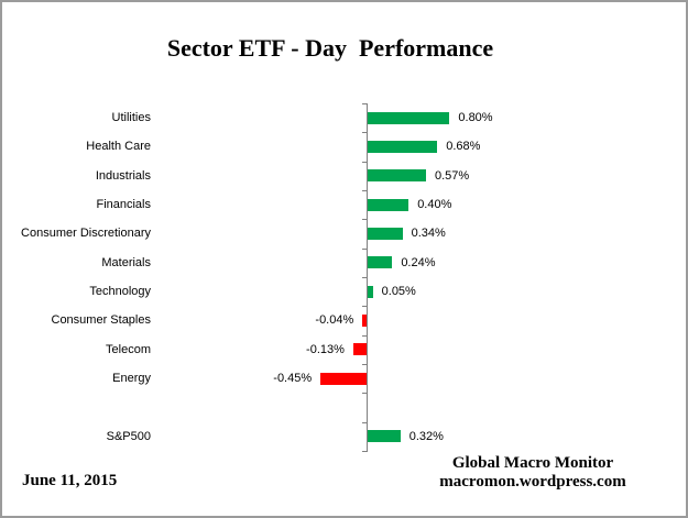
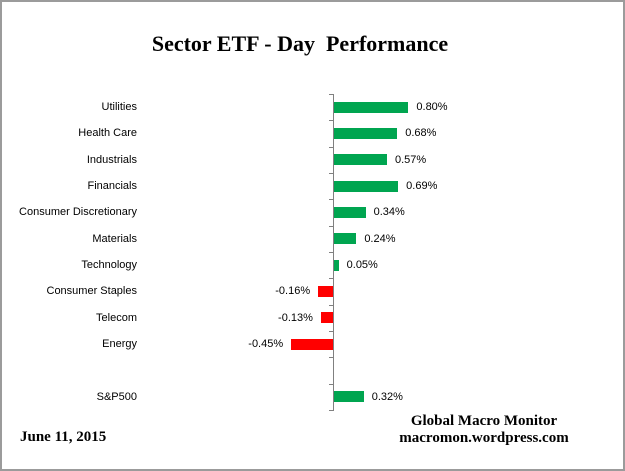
Financials: 0.40% -> 0.69%
Consumer Staples: -0.04% -> -0.16%
